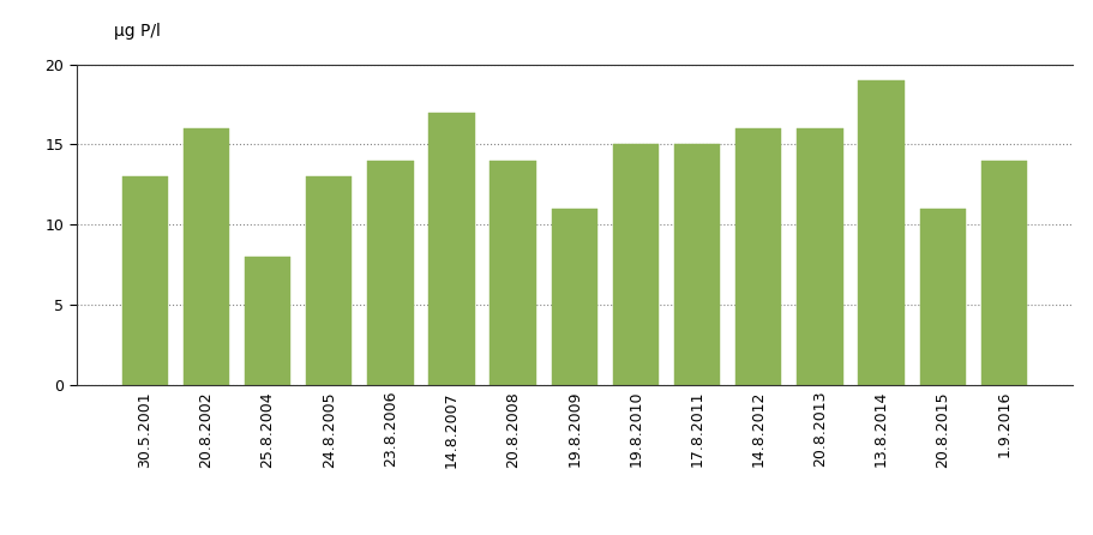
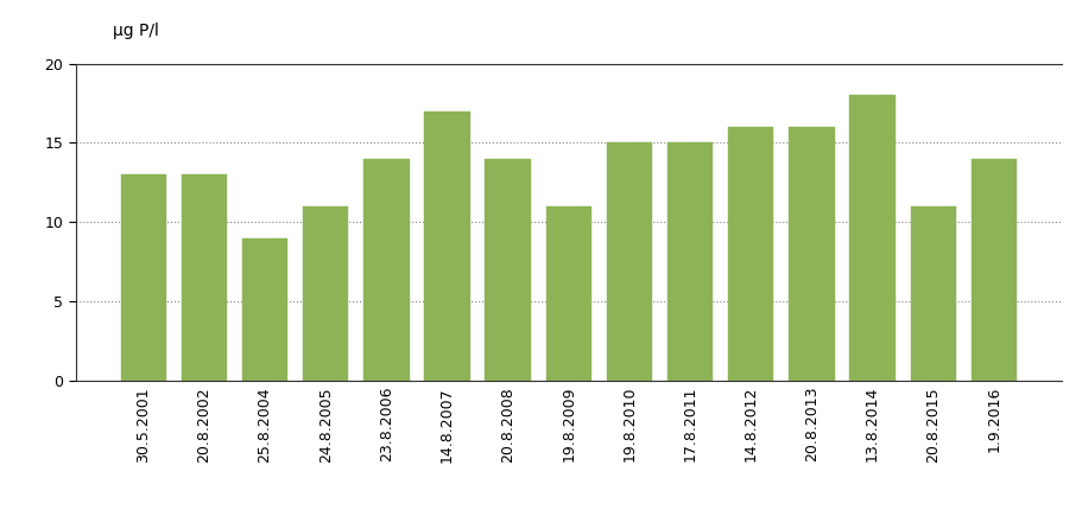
20.8.2002: 16 -> 13
25.8.2004: 8 -> 9
24.8.2005: 13 -> 11
13.8.2014: 19 -> 18
